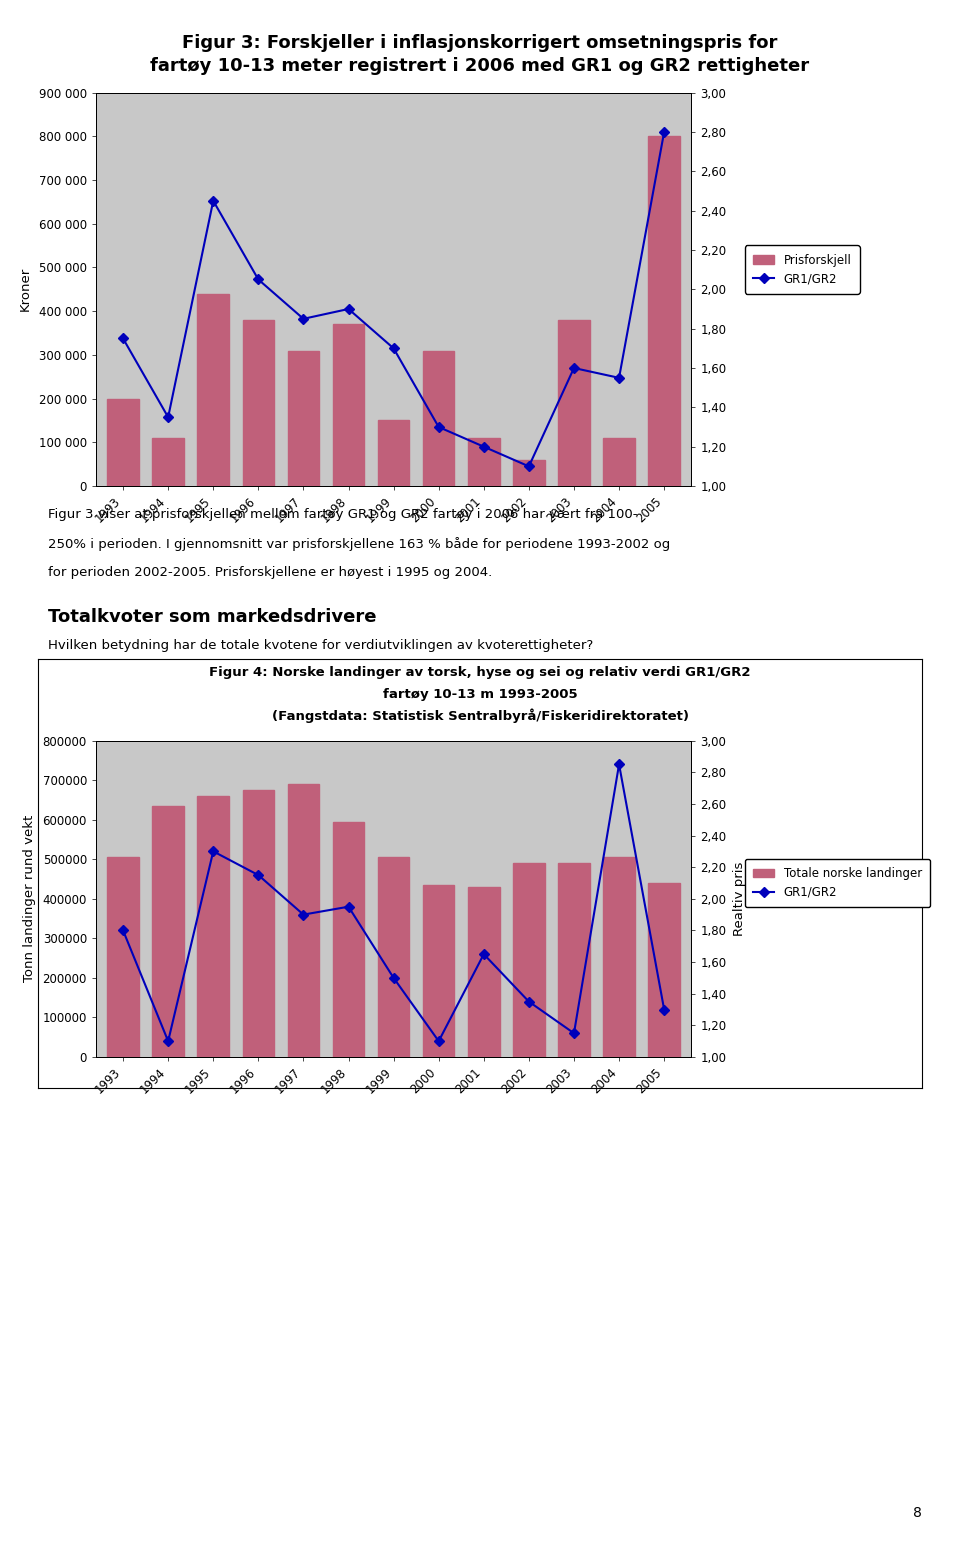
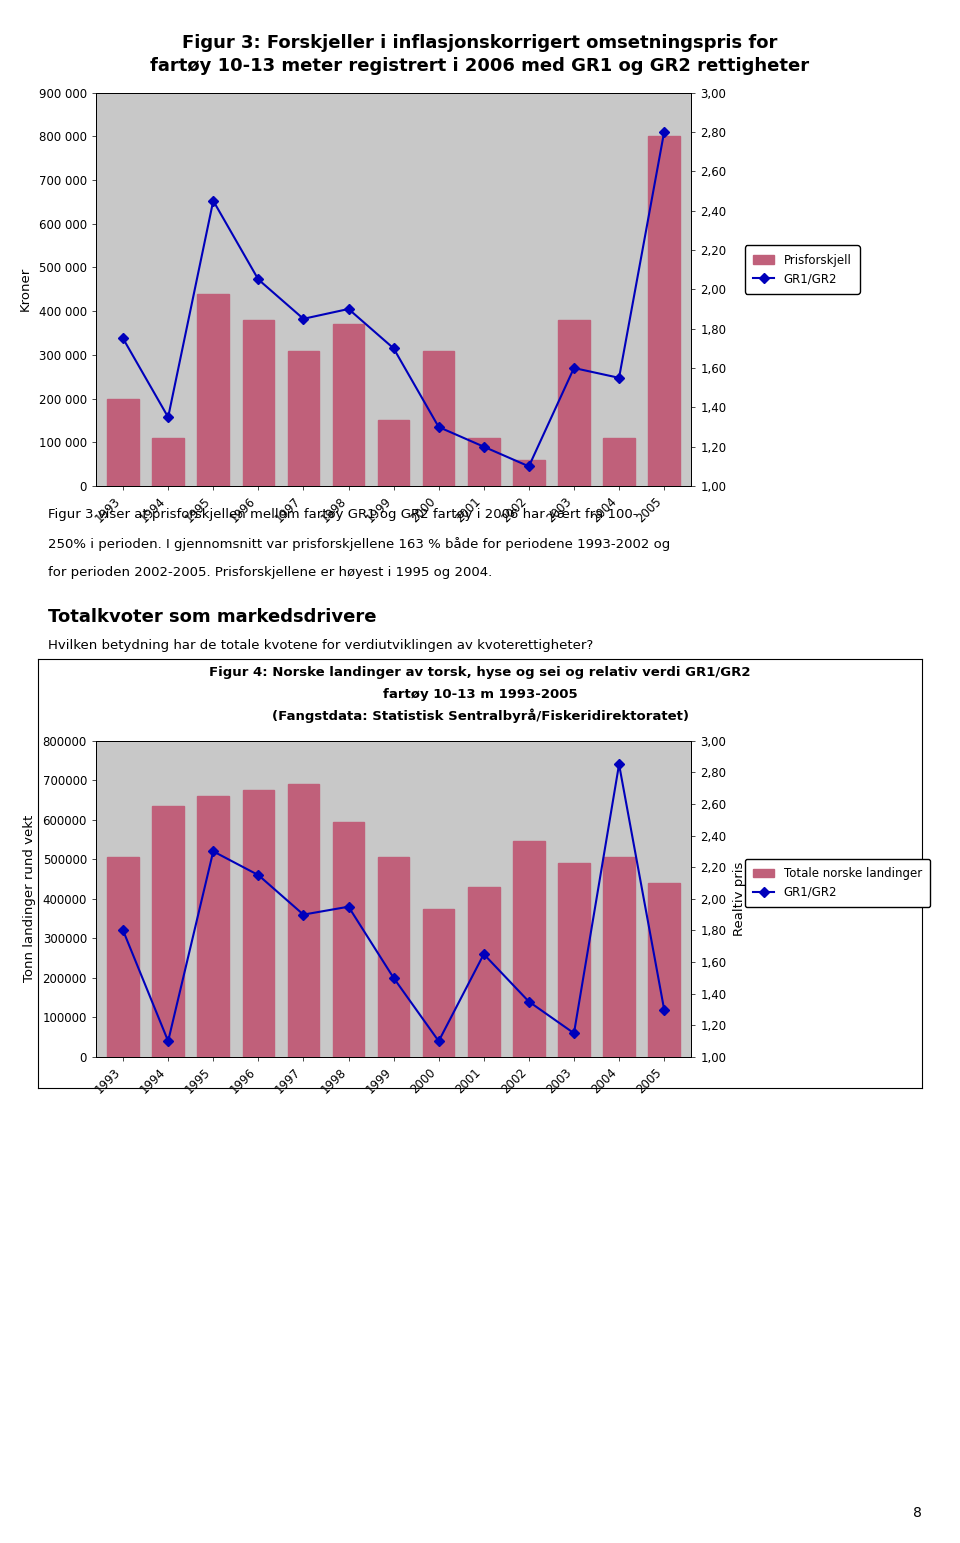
Totale norske landinger/2000: 435000 -> 375000
Totale norske landinger/2002: 490000 -> 545000
